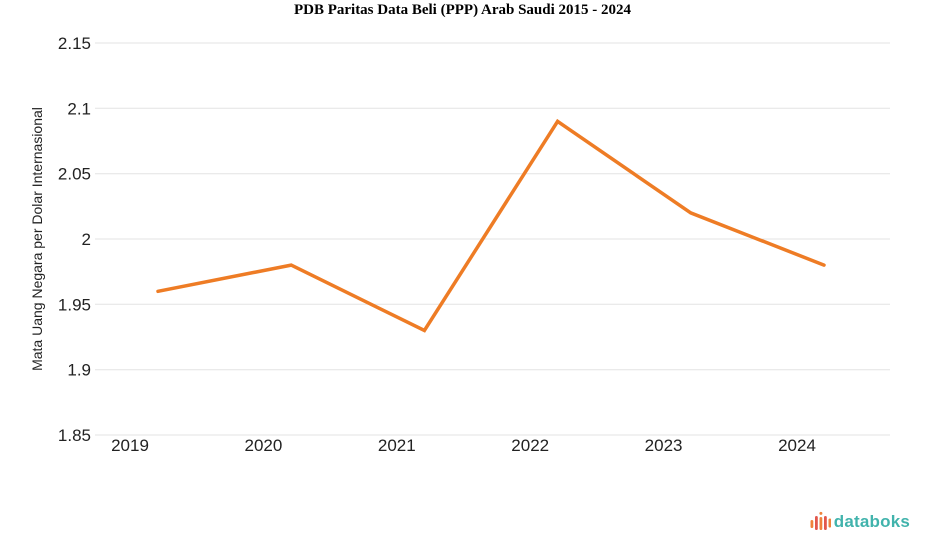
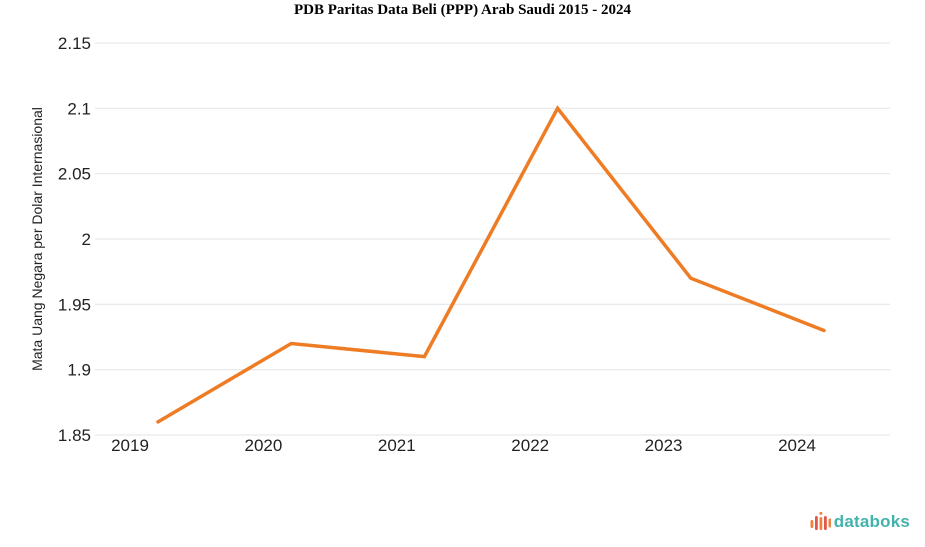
2019: 1.96 -> 1.86
2020: 1.98 -> 1.92
2021: 1.93 -> 1.91
2022: 2.09 -> 2.10
2023: 2.02 -> 1.97
2024: 1.98 -> 1.93
